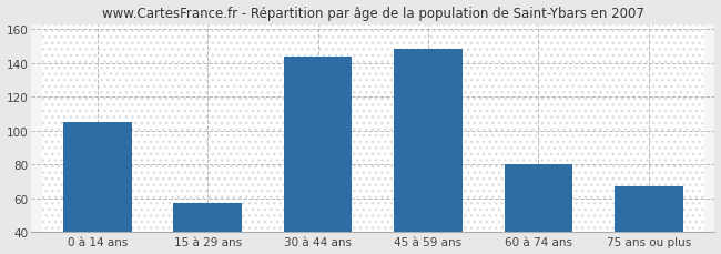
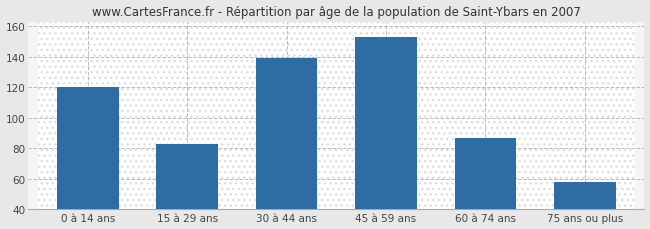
0 à 14 ans: 105 -> 120
15 à 29 ans: 57 -> 83
30 à 44 ans: 144 -> 139
45 à 59 ans: 148 -> 153
60 à 74 ans: 80 -> 87
75 ans ou plus: 67 -> 58
